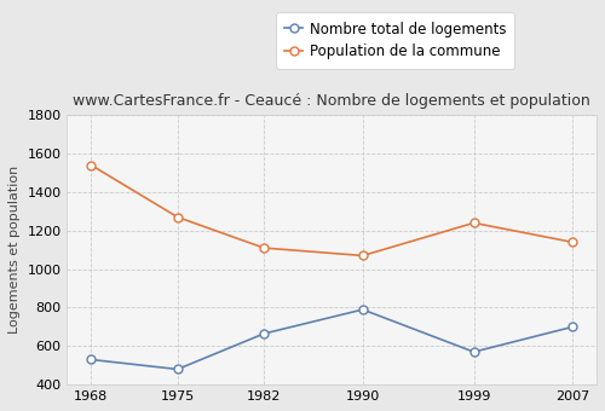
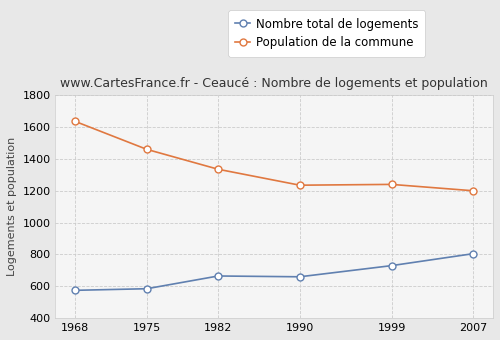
Nombre total de logements/1968: 530 -> 580
Population de la commune/1968: 1540 -> 1640
Nombre total de logements/1975: 480 -> 580
Population de la commune/1975: 1270 -> 1460
Population de la commune/1982: 1110 -> 1340
Nombre total de logements/1990: 790 -> 660
Population de la commune/1990: 1070 -> 1240
Nombre total de logements/1999: 570 -> 730
Nombre total de logements/2007: 700 -> 800
Population de la commune/2007: 1140 -> 1200
